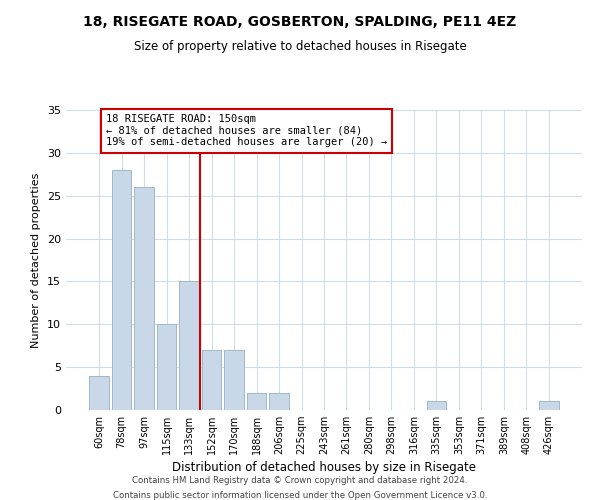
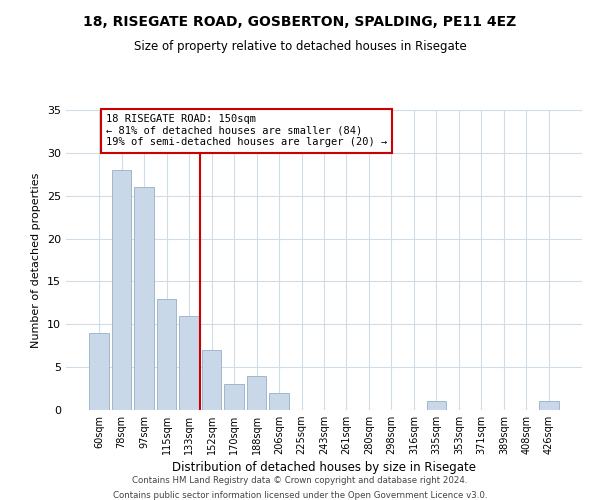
60sqm: 4 -> 9
115sqm: 10 -> 13
133sqm: 15 -> 11
170sqm: 7 -> 3
188sqm: 2 -> 4
